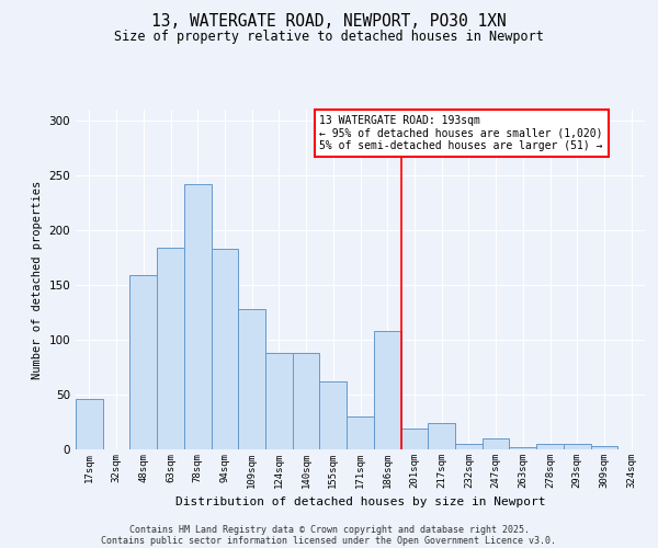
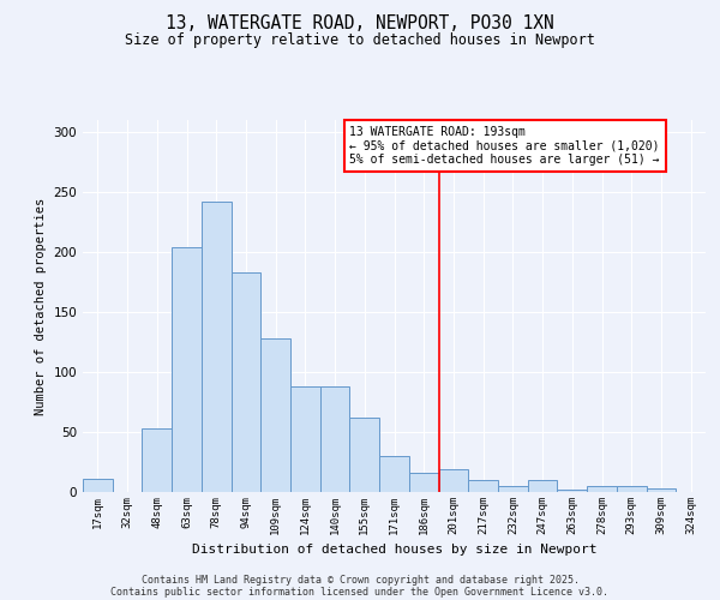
17sqm: 46 -> 11
48sqm: 159 -> 53
63sqm: 184 -> 204
186sqm: 108 -> 16
217sqm: 24 -> 10
